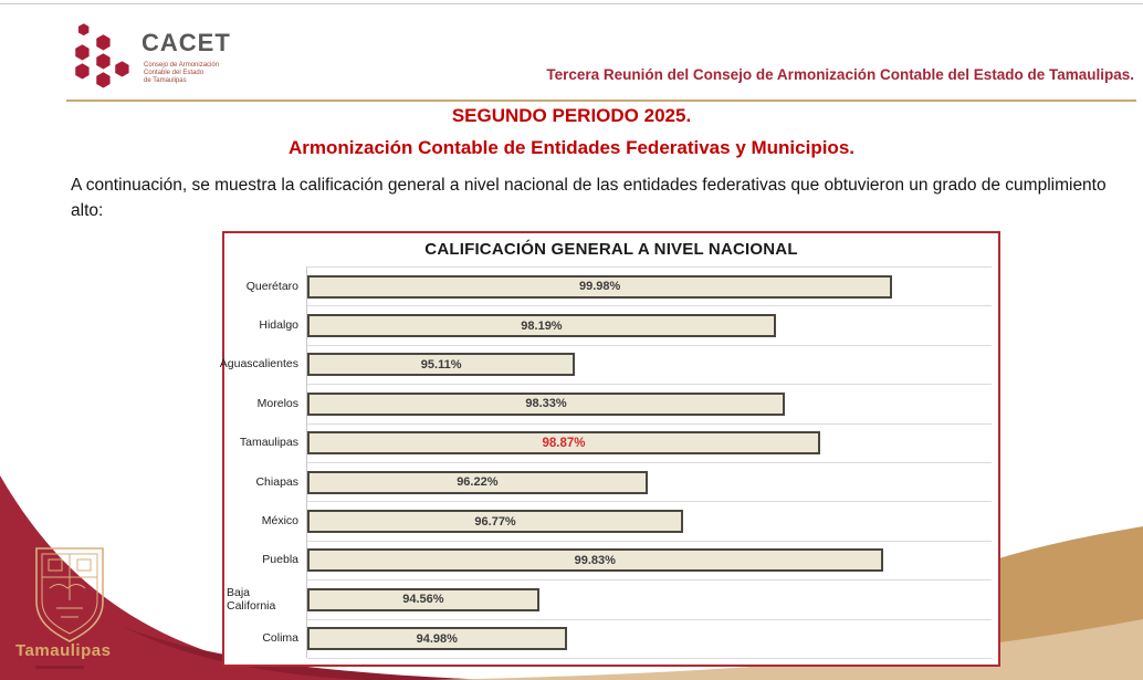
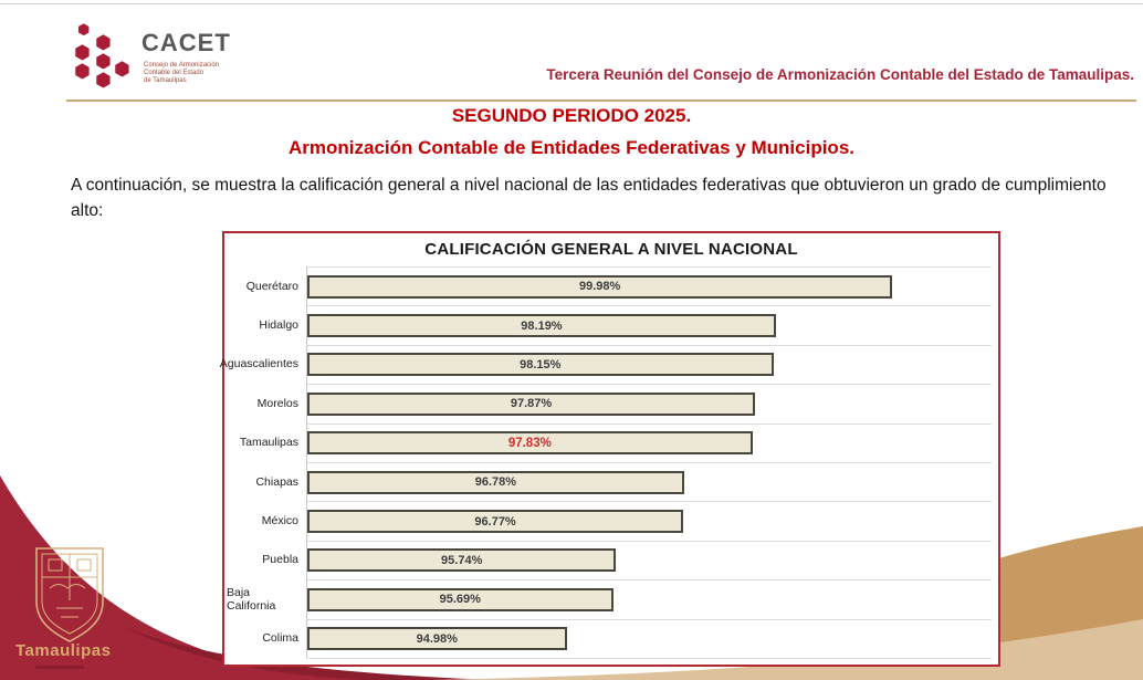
Aguascalientes: 95.11% -> 98.15%
Morelos: 98.33% -> 97.87%
Tamaulipas: 98.87% -> 97.83%
Chiapas: 96.22% -> 96.78%
Puebla: 99.83% -> 95.74%
Baja California: 94.56% -> 95.69%
